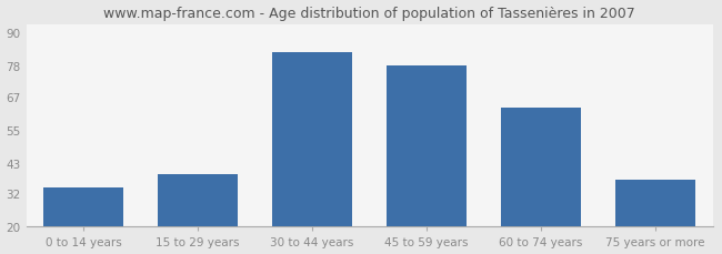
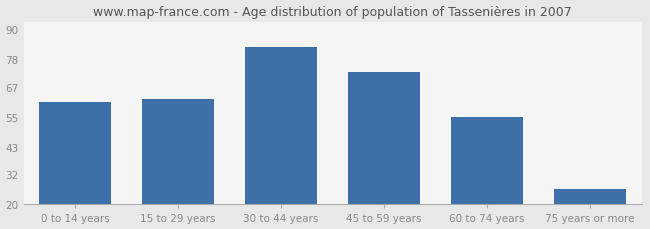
0 to 14 years: 34 -> 61
15 to 29 years: 39 -> 62
45 to 59 years: 78 -> 73
60 to 74 years: 63 -> 55
75 years or more: 37 -> 26
